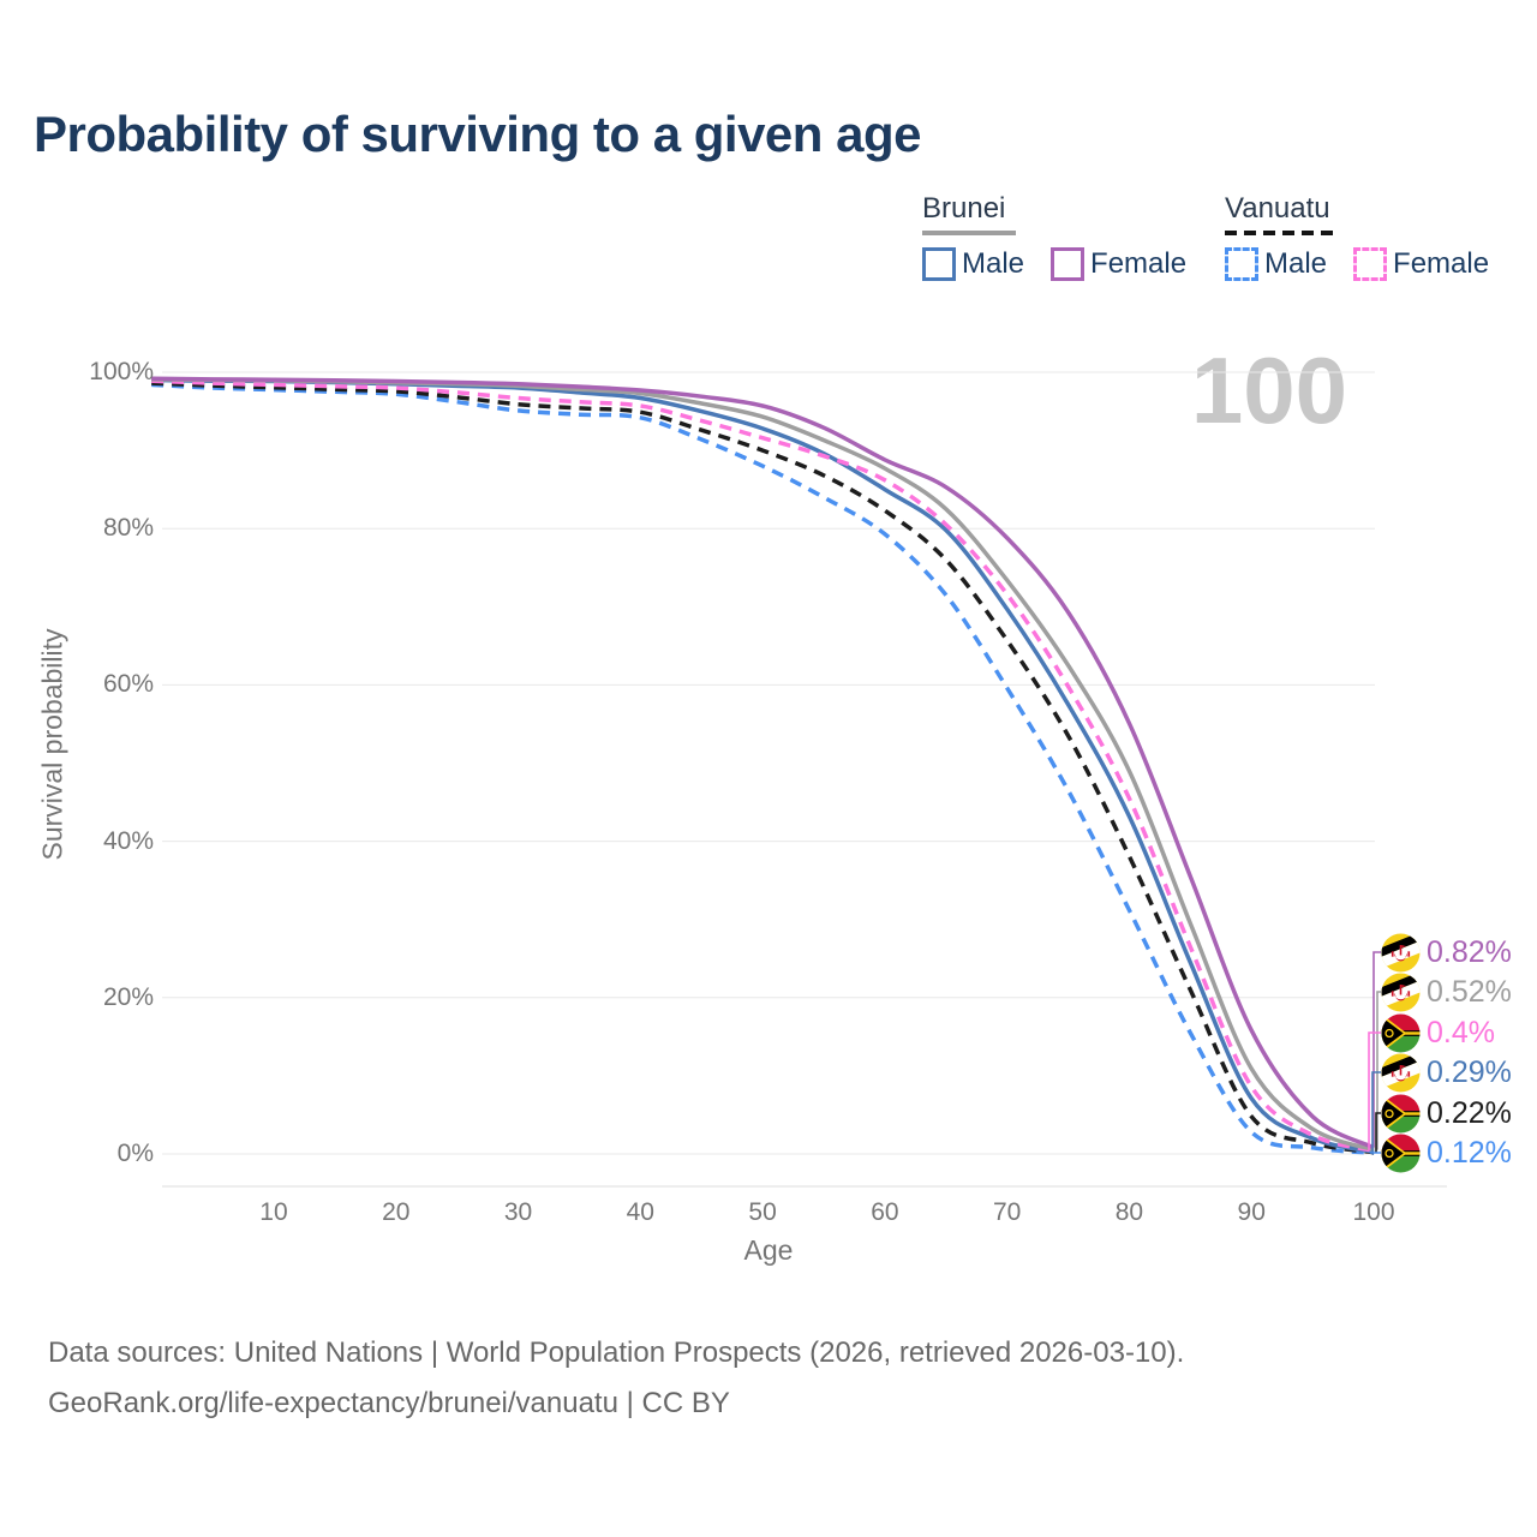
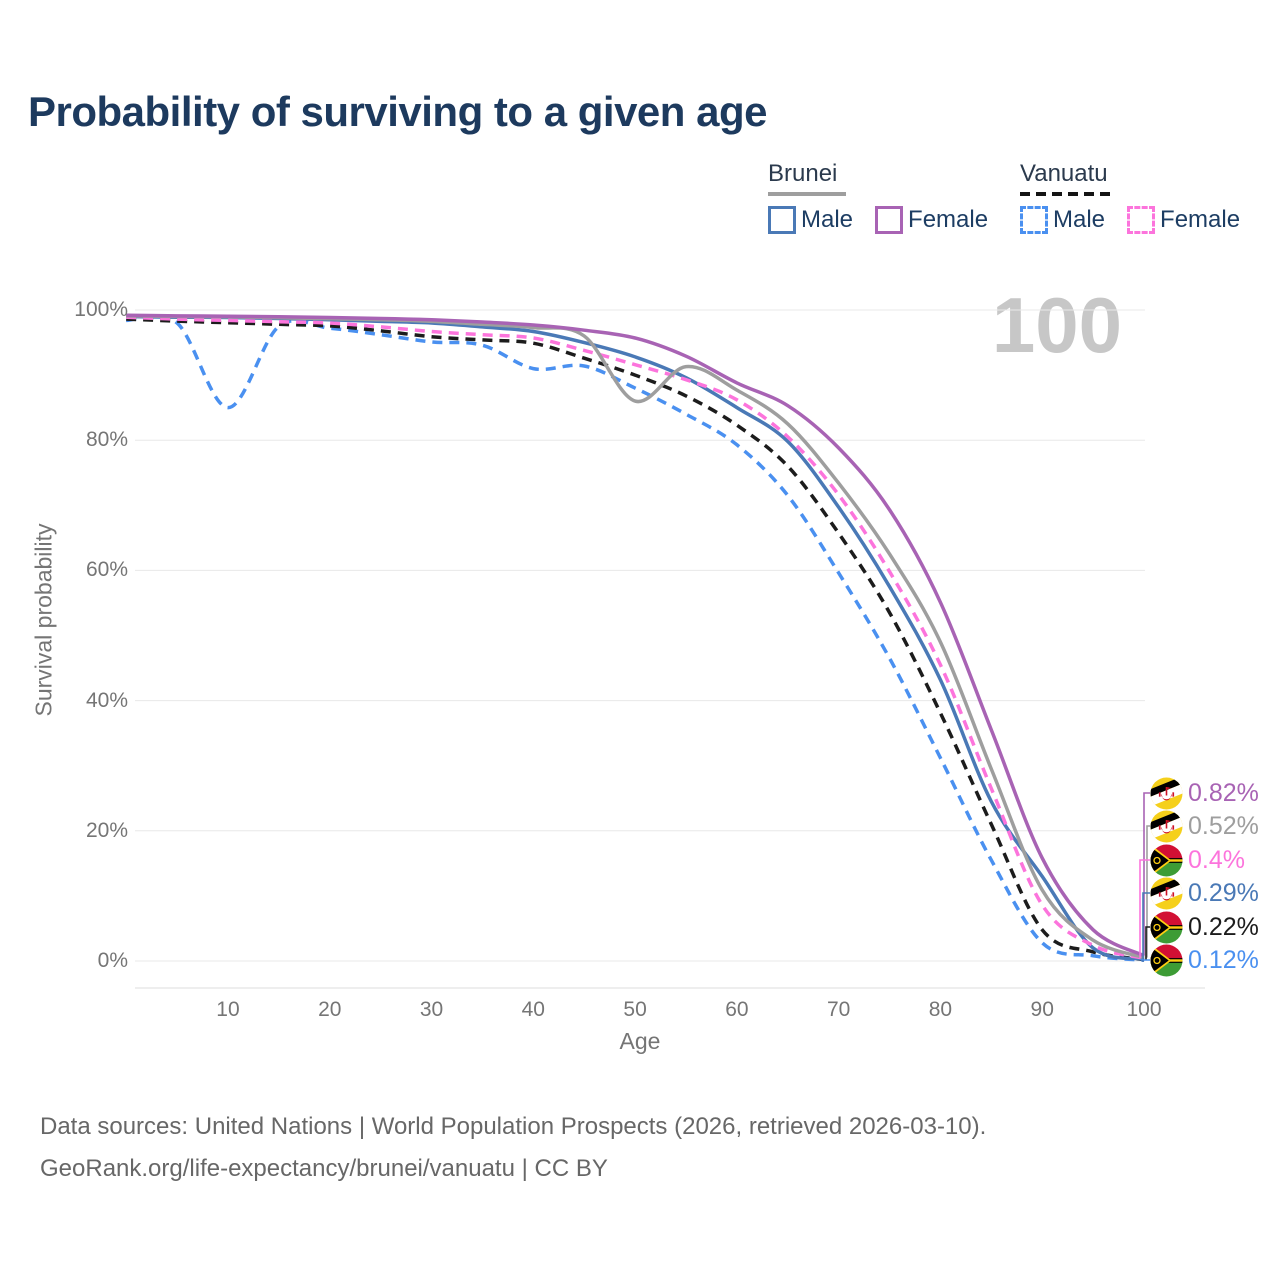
Vanuatu Male/10: 98% -> 85%
Vanuatu Male/40: 94% -> 91%
Brunei/50: 94% -> 86%
Brunei Male/90: 7% -> 13%
